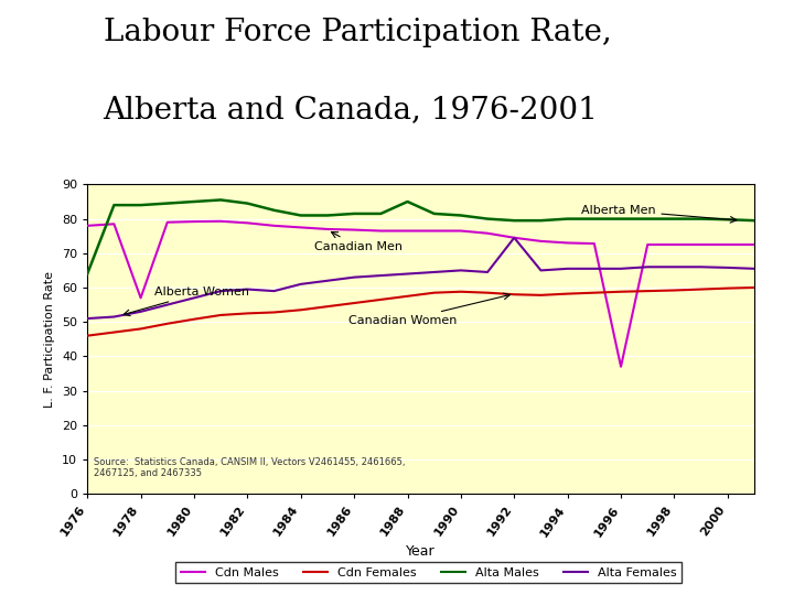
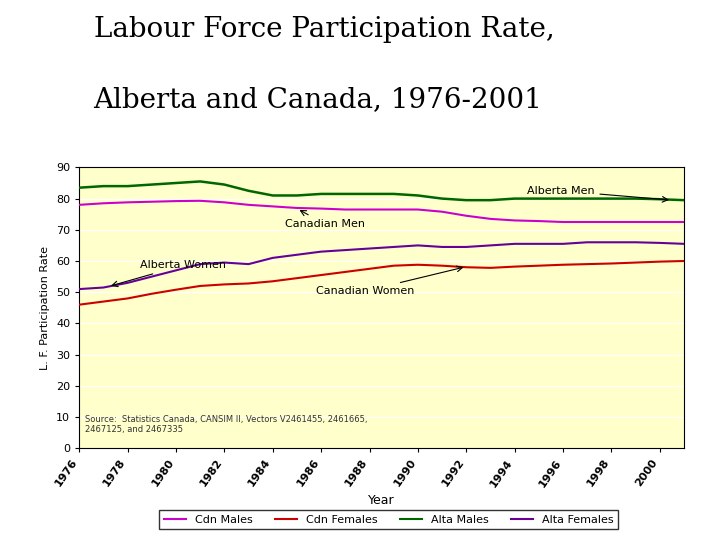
Alta Males/1976: 64.0 -> 83.5
Cdn Males/1978: 57.0 -> 78.8
Alta Males/1988: 85.0 -> 81.5
Alta Females/1992: 74.5 -> 64.5
Cdn Males/1996: 37.0 -> 72.5
